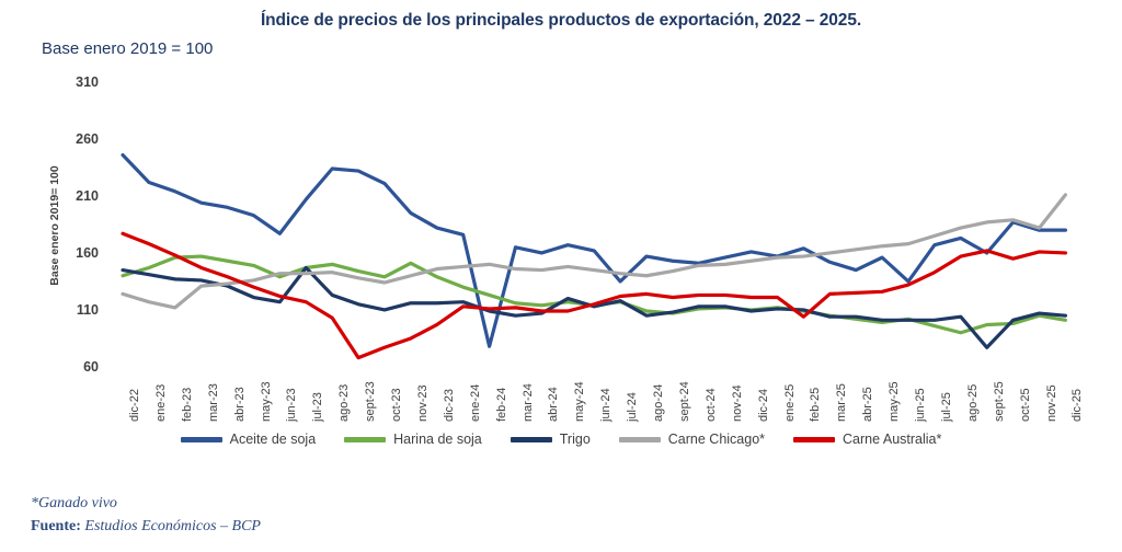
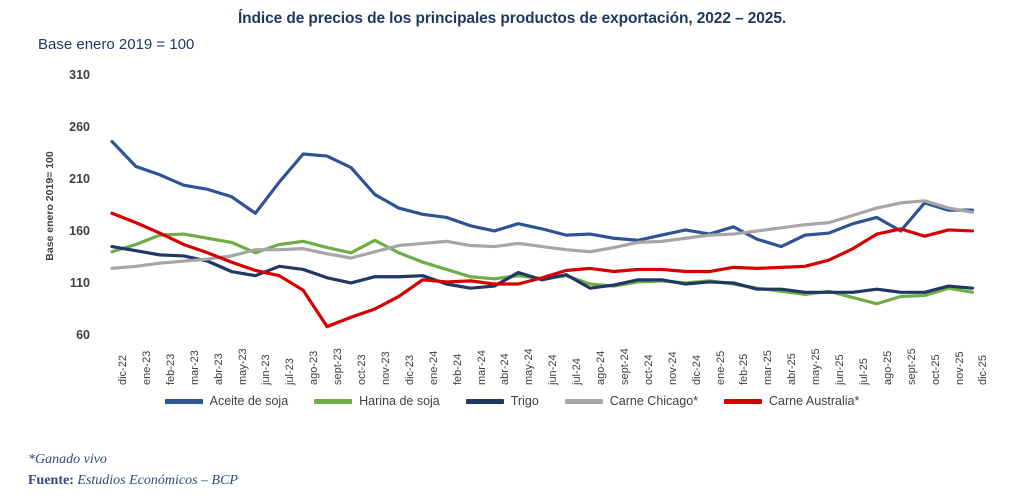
Carne Chicago*/ene-23: 118 -> 127
Carne Chicago*/feb-23: 113 -> 130
Trigo/jul-23: 148 -> 127
Aceite de soja/feb-24: 79 -> 174
Aceite de soja/jul-24: 136 -> 157
Carne Australia*/feb-25: 105 -> 126
Aceite de soja/jun-25: 136 -> 159
Trigo/sept-25: 78 -> 102
Carne Chicago*/dic-25: 212 -> 179
